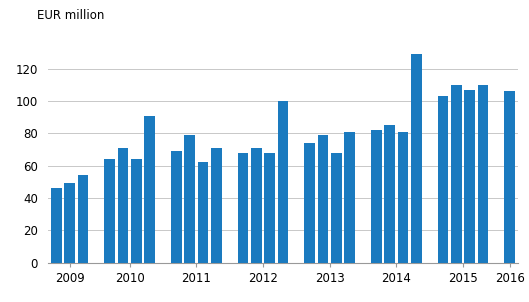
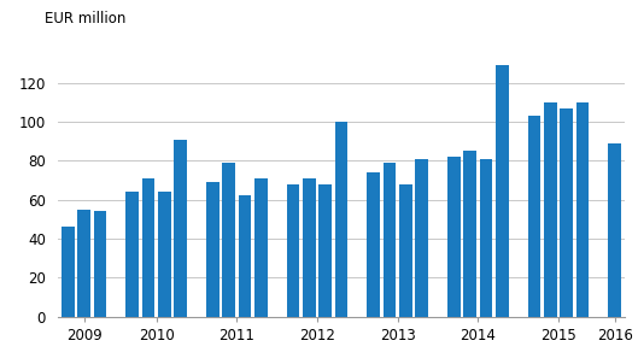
2009: 49 -> 55
2016: 106 -> 89
